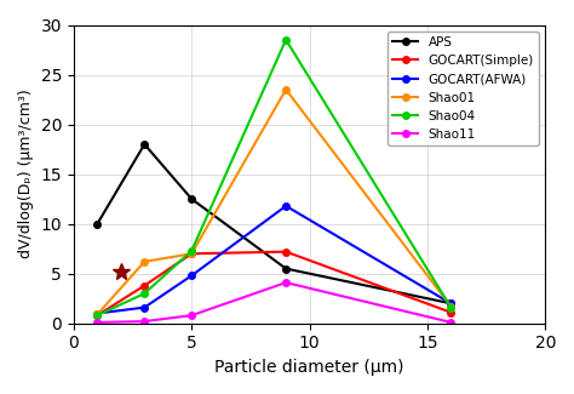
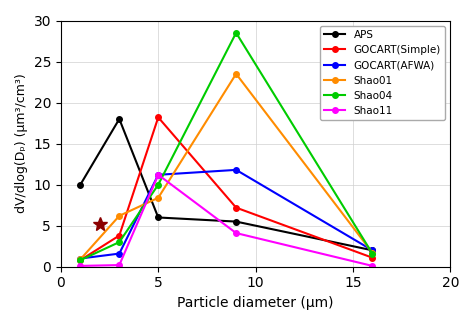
APS/5: 12.5 -> 6.0
GOCART(Simple)/5: 7.0 -> 18.2
GOCART(AFWA)/5: 4.8 -> 11.2
Shao01/5: 7.0 -> 8.4
Shao04/5: 7.3 -> 10.0
Shao11/5: 0.8 -> 11.2
